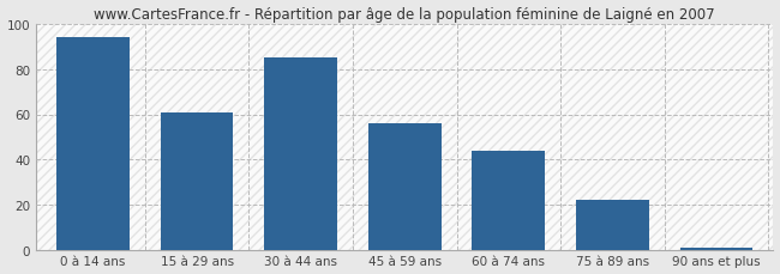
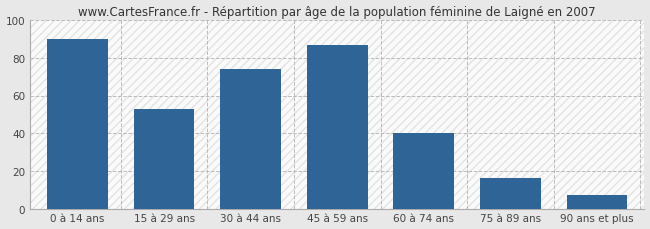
0 à 14 ans: 94 -> 90
15 à 29 ans: 61 -> 53
30 à 44 ans: 85 -> 74
45 à 59 ans: 56 -> 87
60 à 74 ans: 44 -> 40
75 à 89 ans: 22 -> 16
90 ans et plus: 1 -> 7
